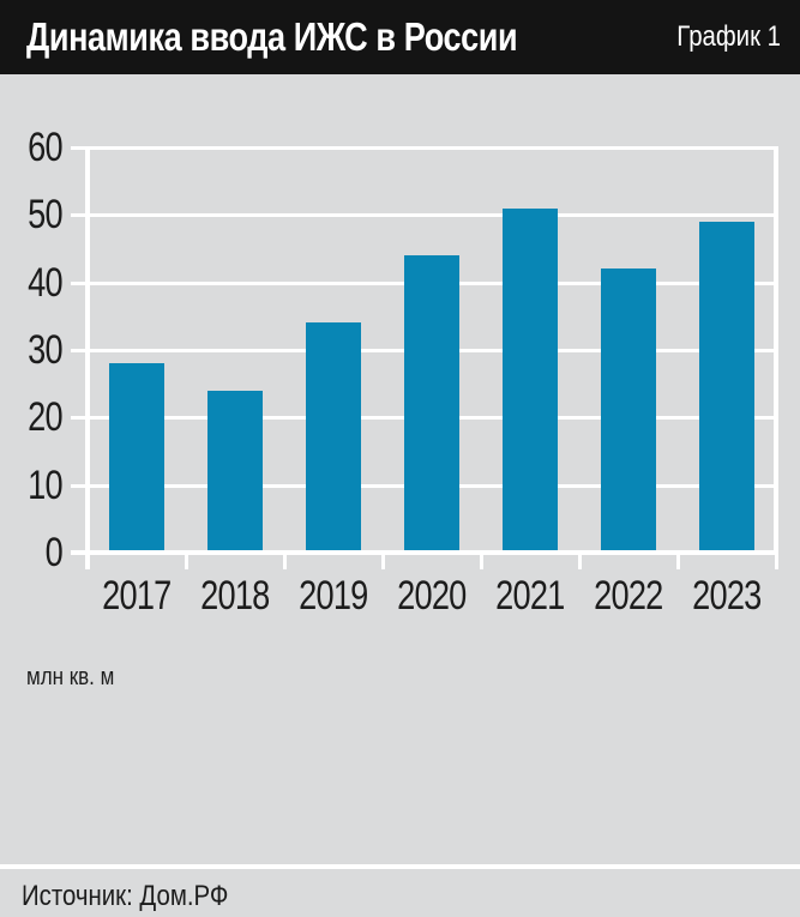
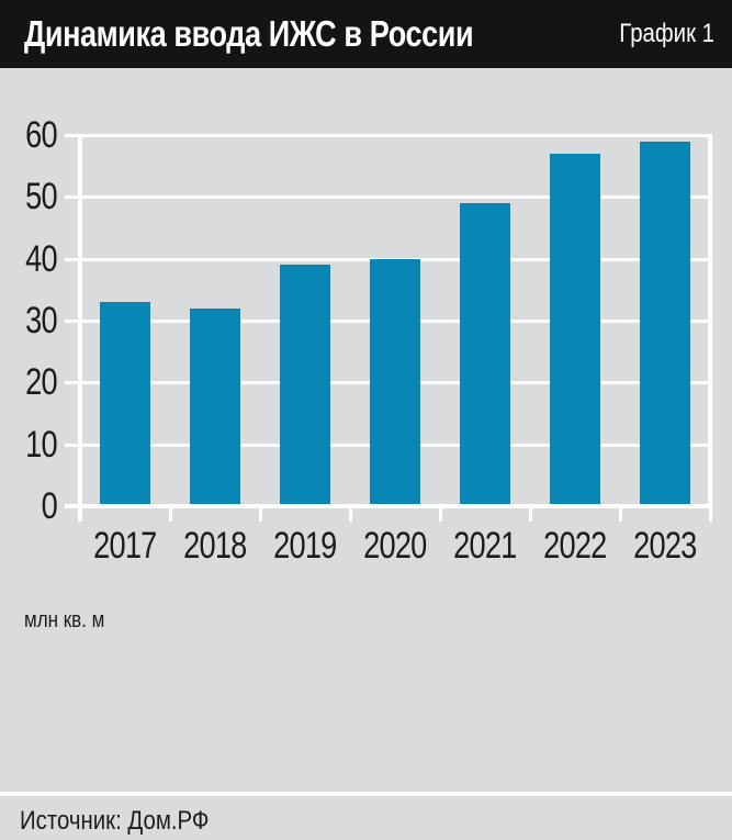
2017: 28 -> 33
2018: 24 -> 32
2019: 34 -> 39
2020: 44 -> 40
2021: 51 -> 49
2022: 42 -> 57
2023: 49 -> 59
